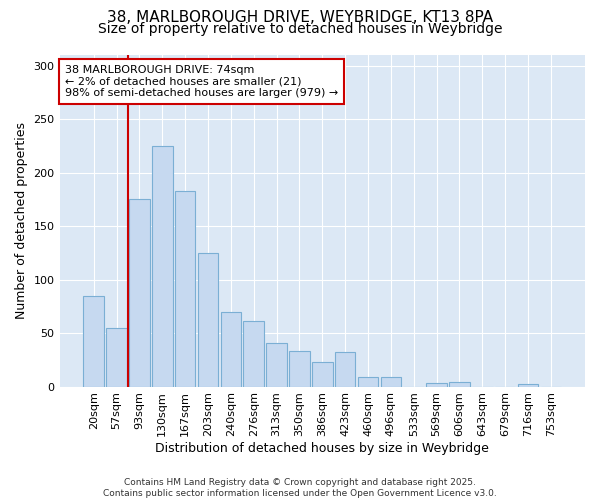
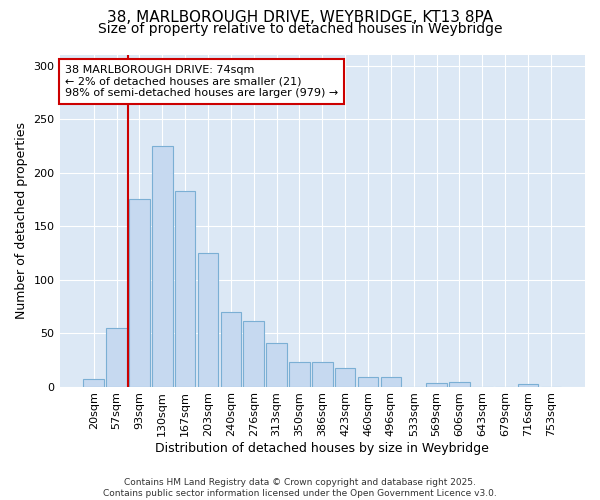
20sqm: 85 -> 7
350sqm: 33 -> 23
423sqm: 32 -> 17
